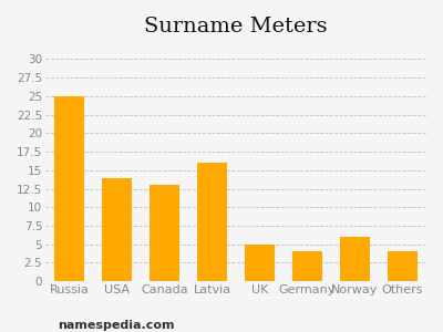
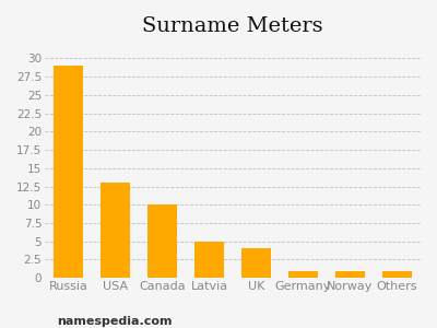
Russia: 25 -> 29
USA: 14 -> 13
Canada: 13 -> 10
Latvia: 16 -> 5
UK: 5 -> 4
Germany: 4 -> 1
Norway: 6 -> 1
Others: 4 -> 1
